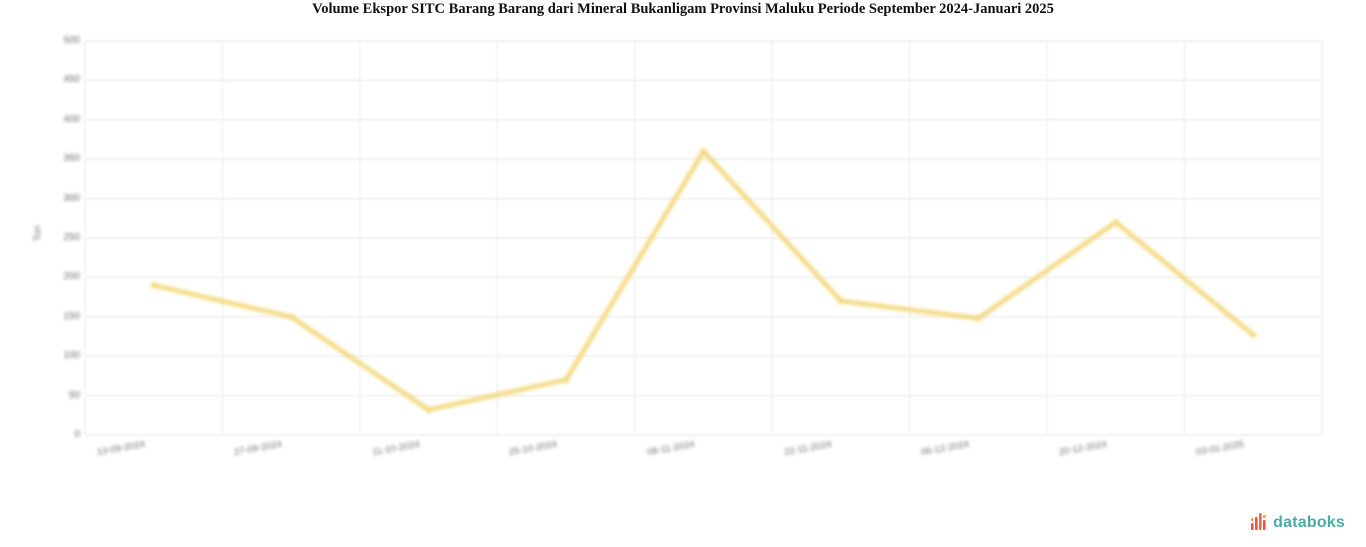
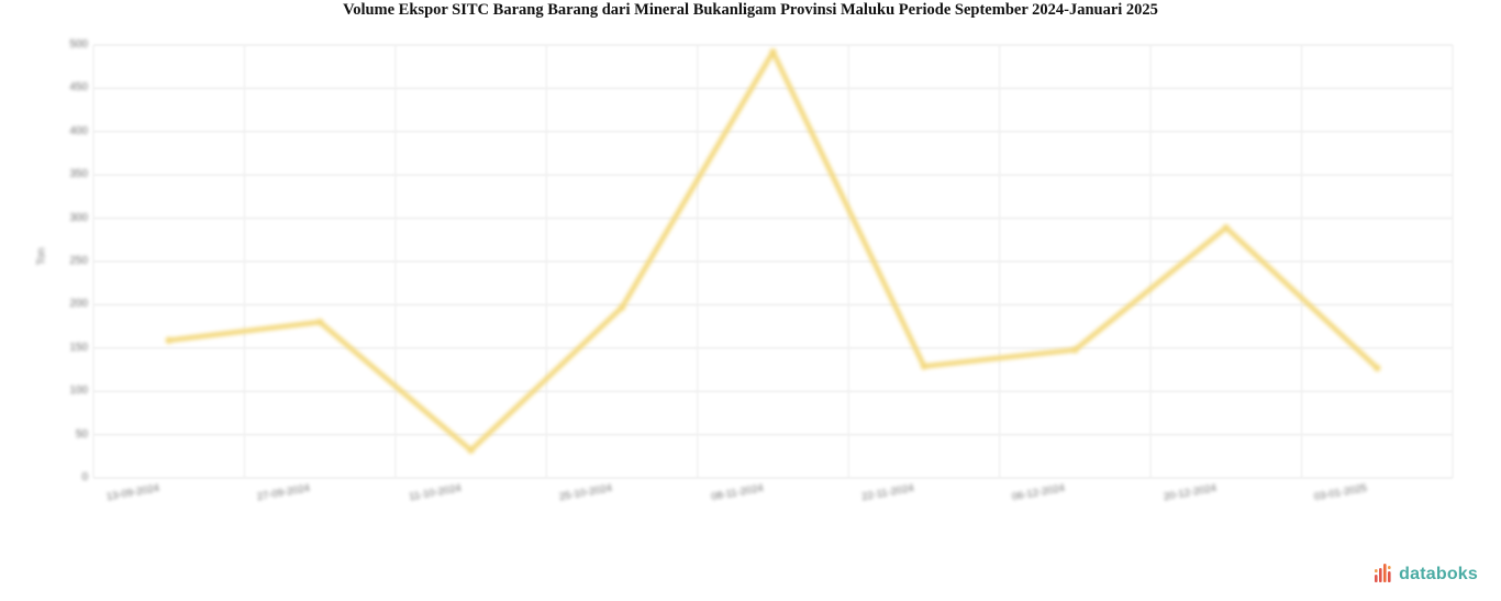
13-09-2024: 190 -> 160
27-09-2024: 150 -> 180
25-10-2024: 70 -> 200
08-11-2024: 360 -> 490
22-11-2024: 170 -> 130
20-12-2024: 270 -> 290
